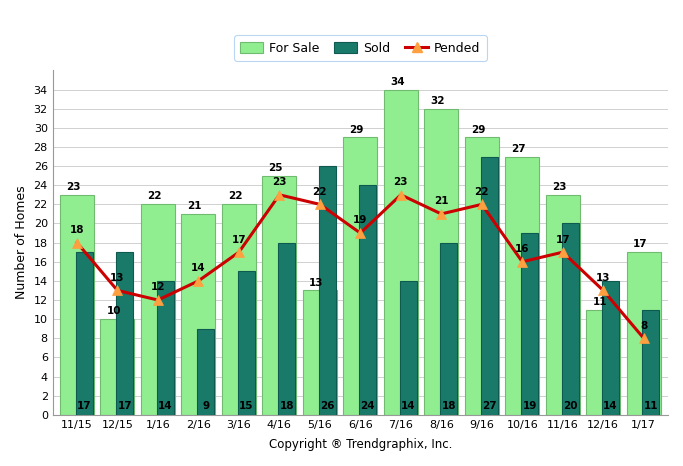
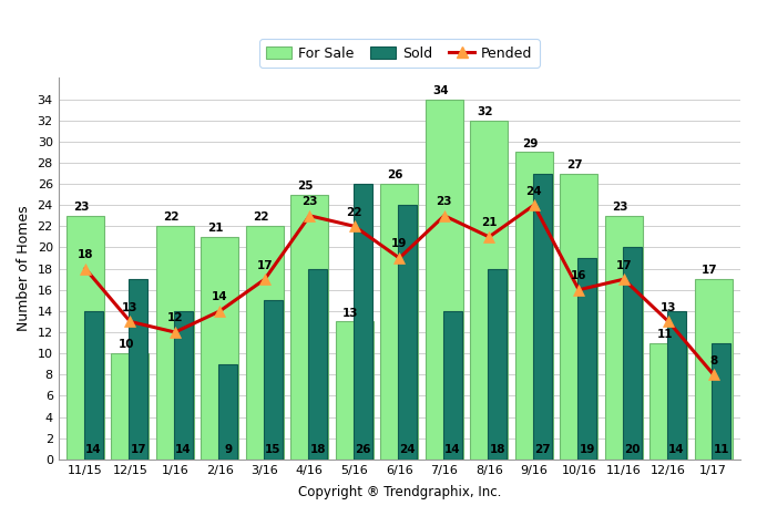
Sold/11/15: 17 -> 14
For Sale/6/16: 29 -> 26
Pended/9/16: 22 -> 24
